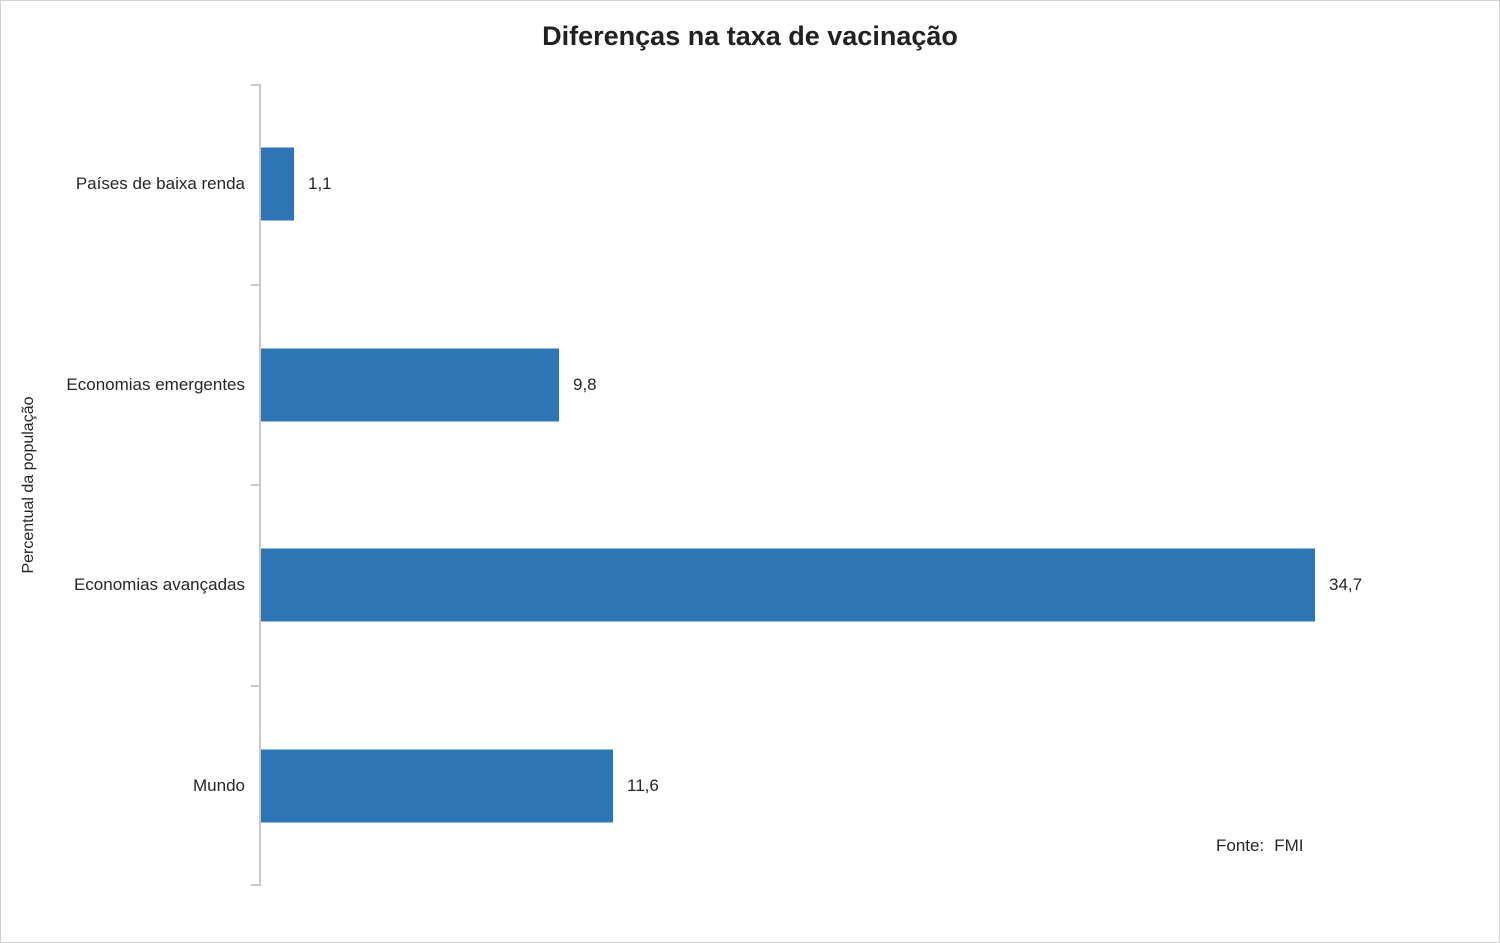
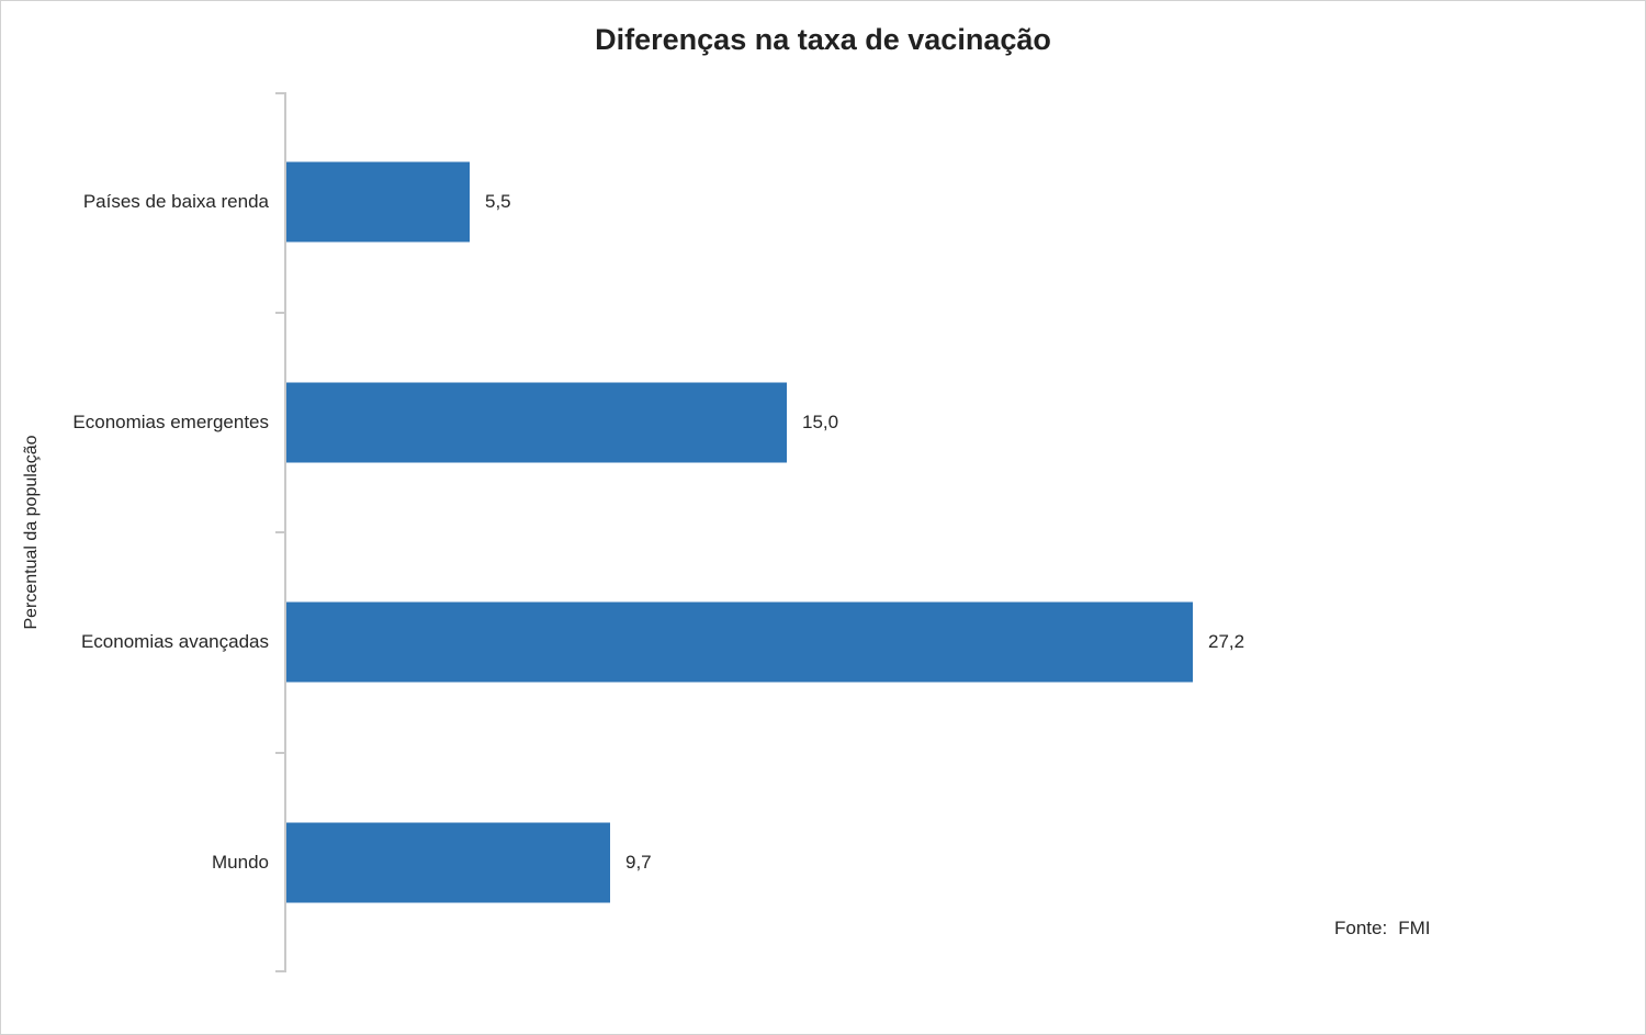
Países de baixa renda: 1,1 -> 5,5
Economias emergentes: 9,8 -> 15,0
Economias avançadas: 34,7 -> 27,2
Mundo: 11,6 -> 9,7
